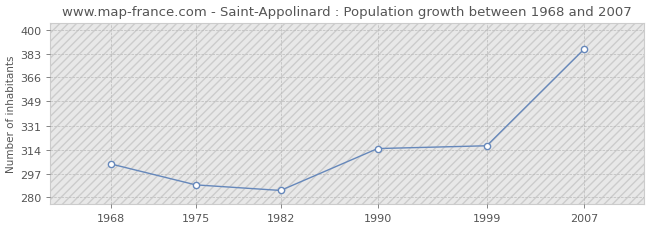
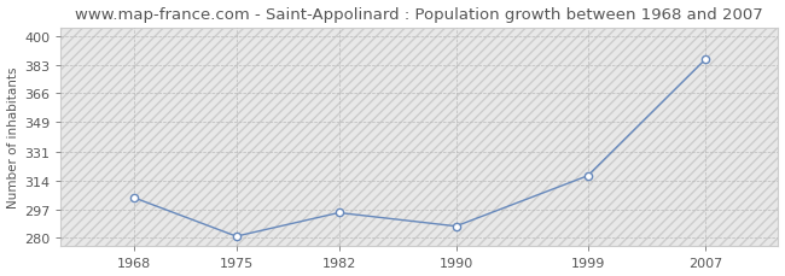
1975: 289 -> 281
1982: 285 -> 295
1990: 315 -> 287
